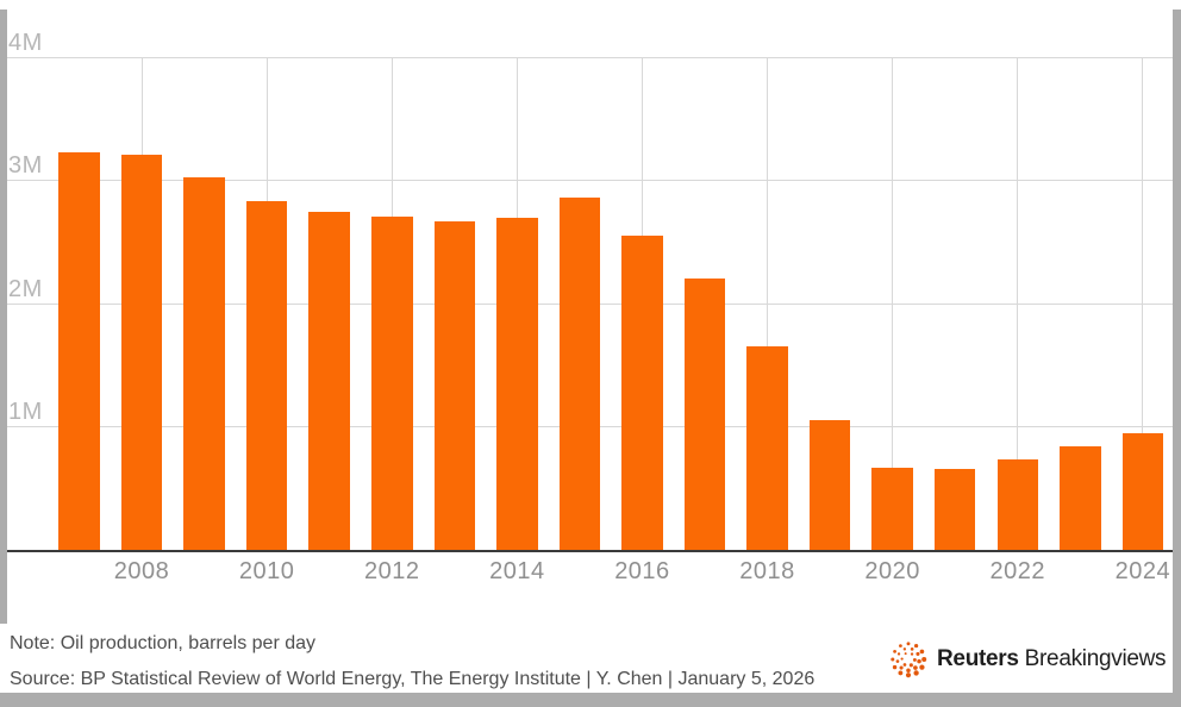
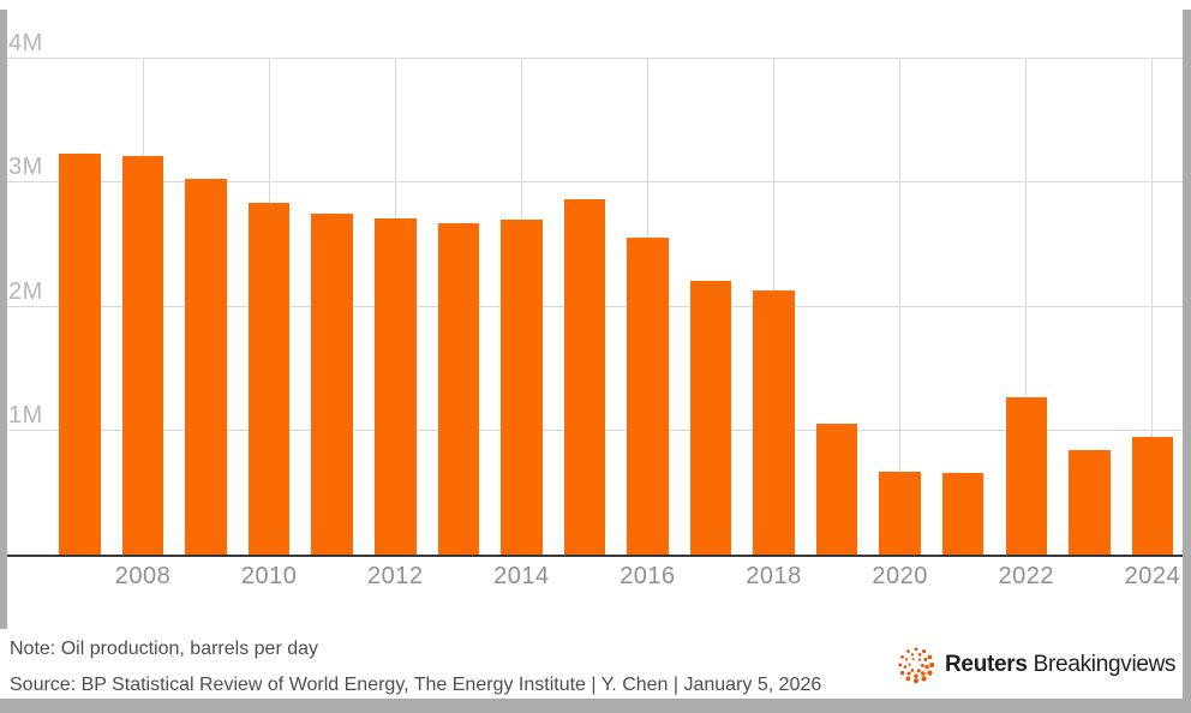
2018: 1.65M -> 2.12M
2022: 0.73M -> 1.27M
